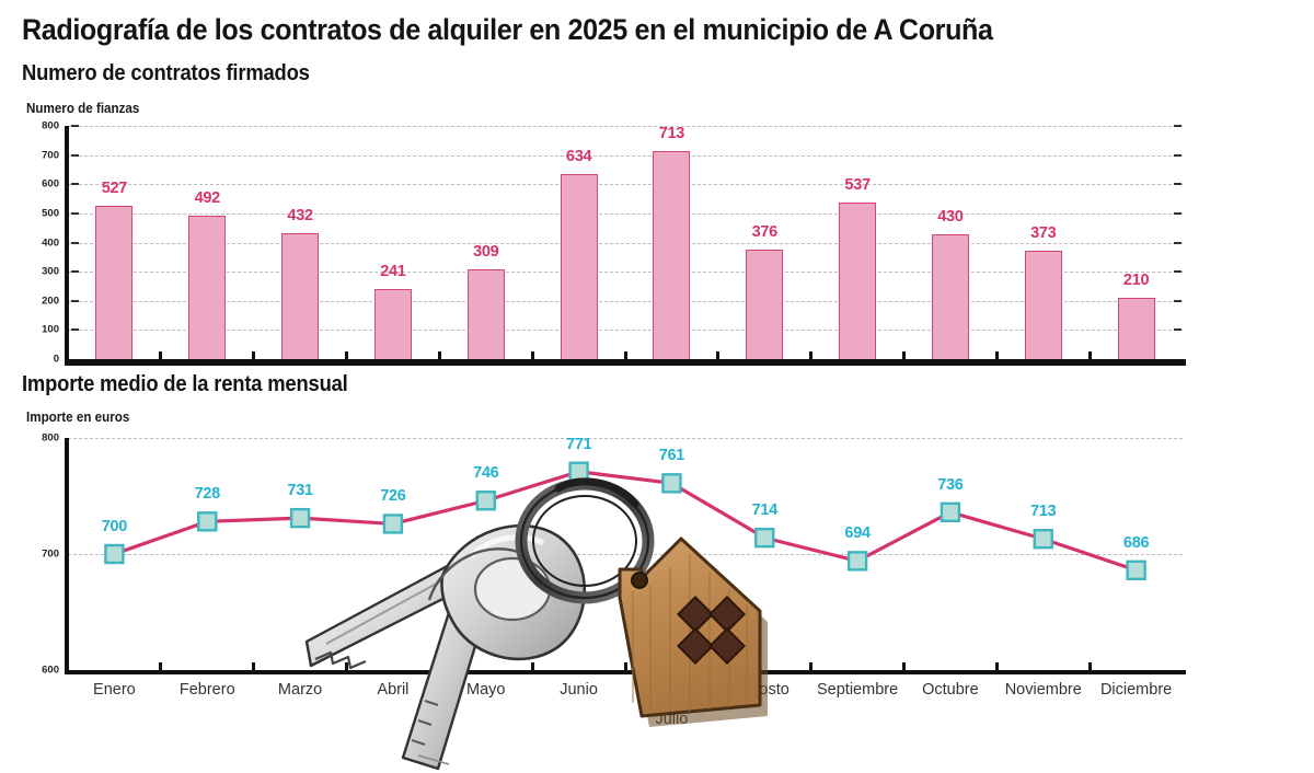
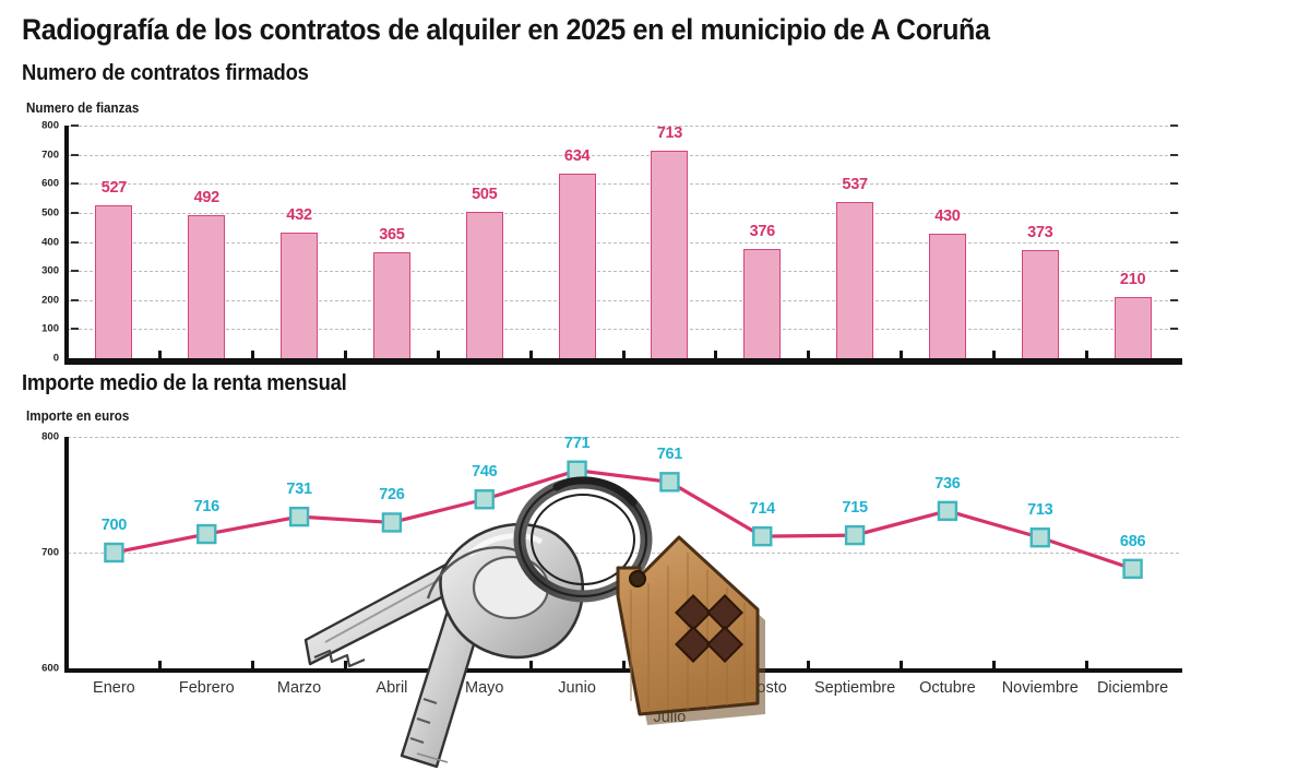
Numero de contratos firmados/Abril: 241 -> 365
Numero de contratos firmados/Mayo: 309 -> 505
Importe medio de la renta mensual/Febrero: 728 -> 716
Importe medio de la renta mensual/Septiembre: 694 -> 715
